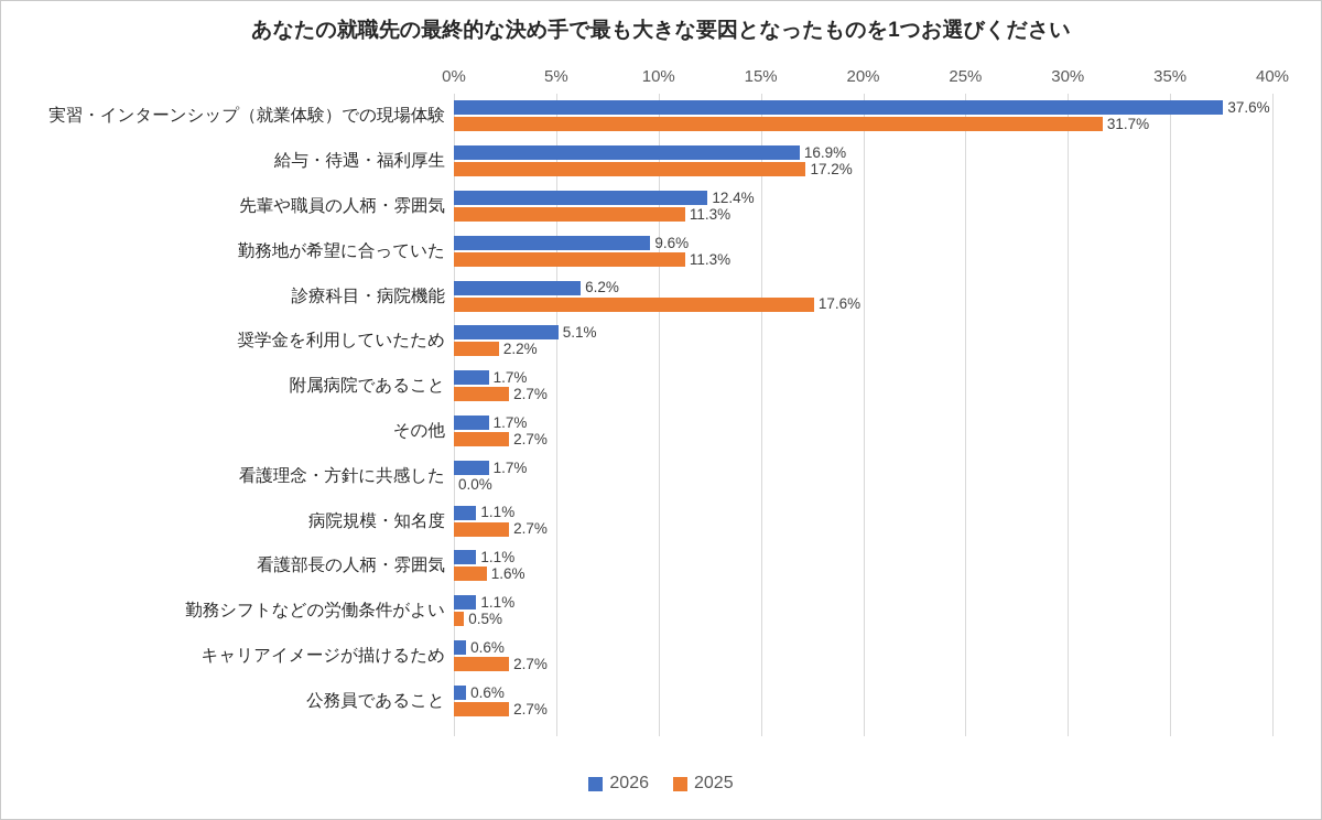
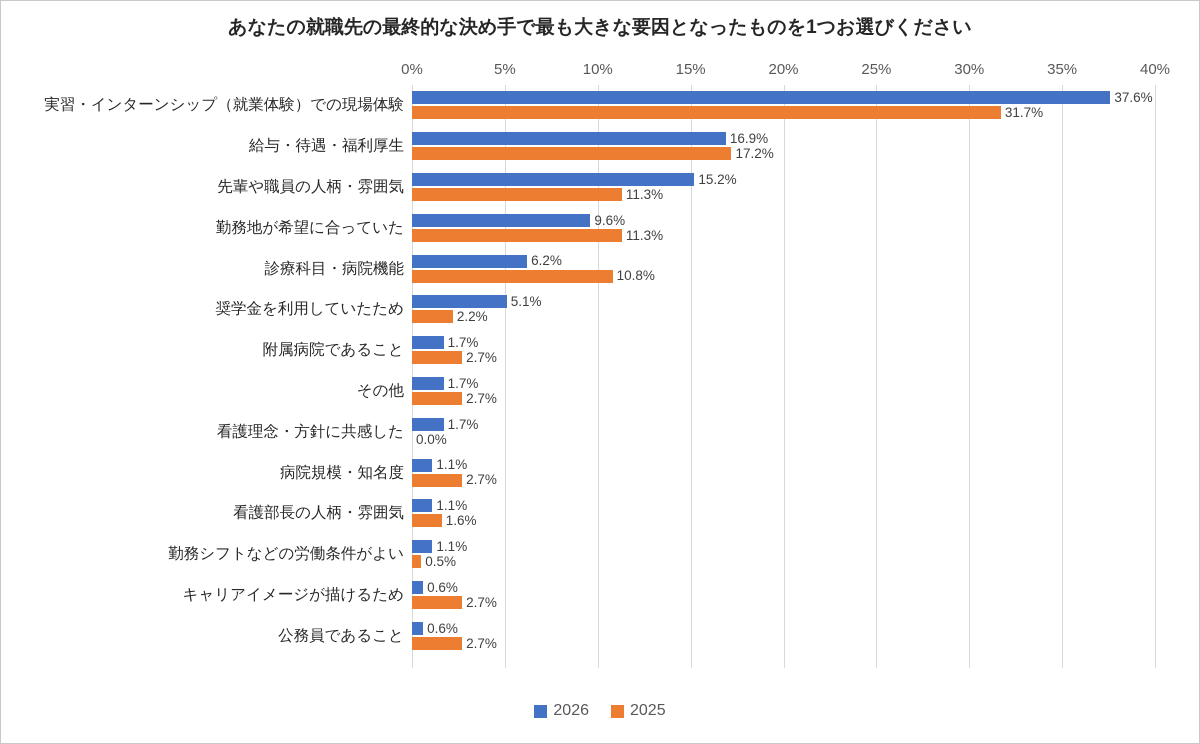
2026/先輩や職員の人柄・雰囲気: 12.4% -> 15.2%
2025/診療科目・病院機能: 17.6% -> 10.8%
